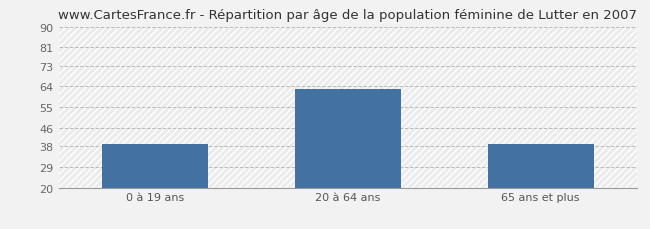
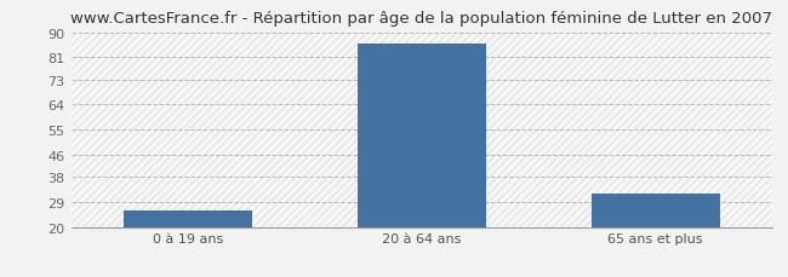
0 à 19 ans: 39 -> 26
20 à 64 ans: 63 -> 86
65 ans et plus: 39 -> 32
